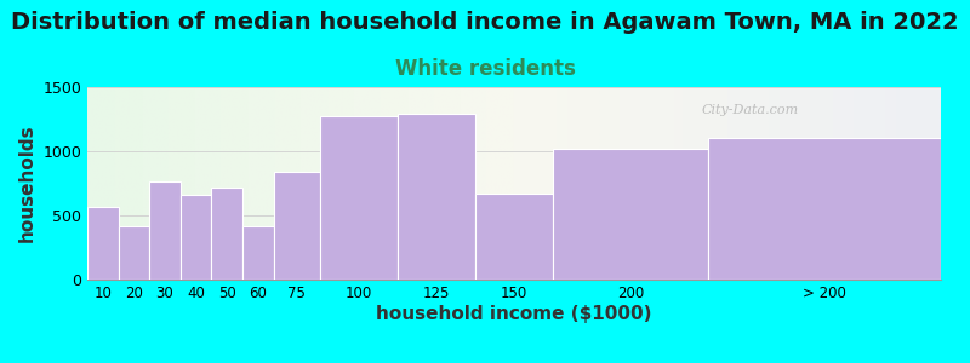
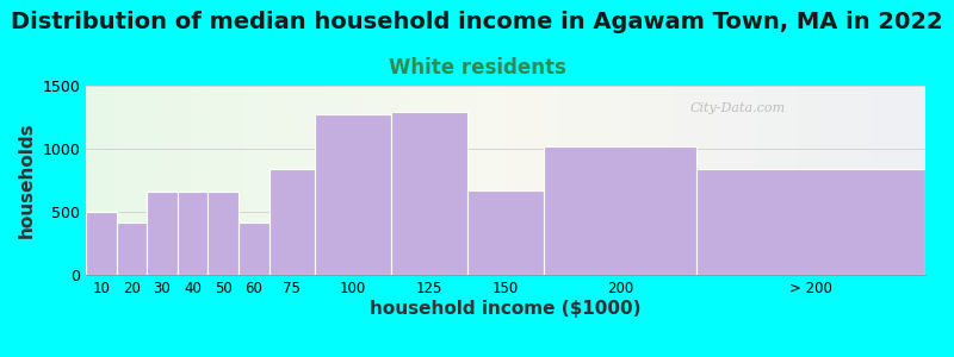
10: 570 -> 500
30: 760 -> 660
50: 720 -> 660
> 200: 1100 -> 840
